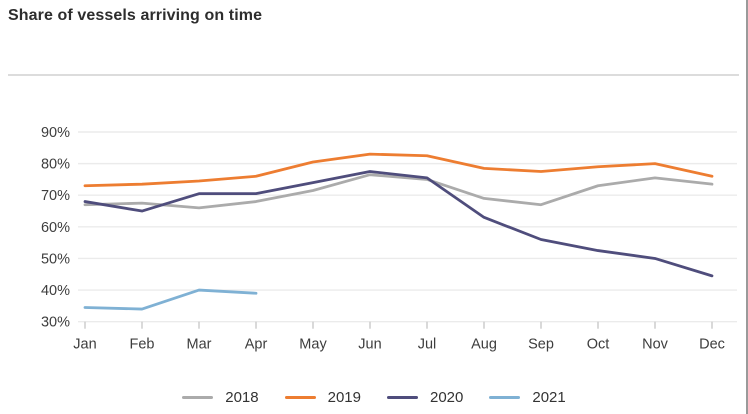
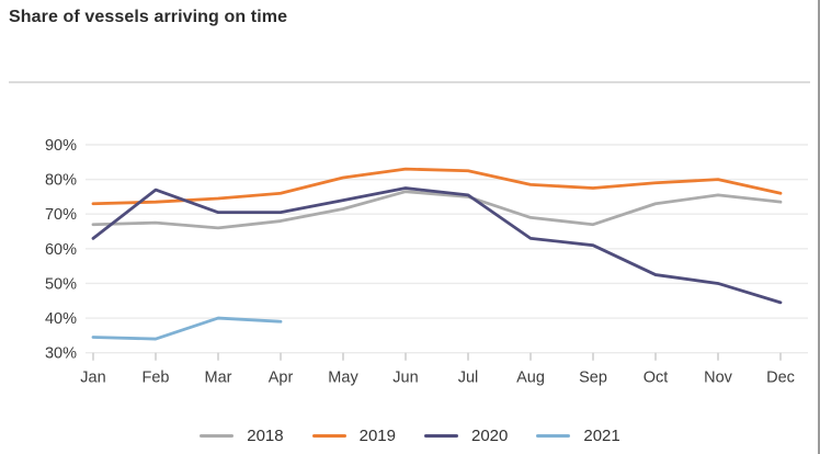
2020/Jan: 68% -> 63%
2020/Feb: 65% -> 77%
2020/Sep: 56% -> 61%
